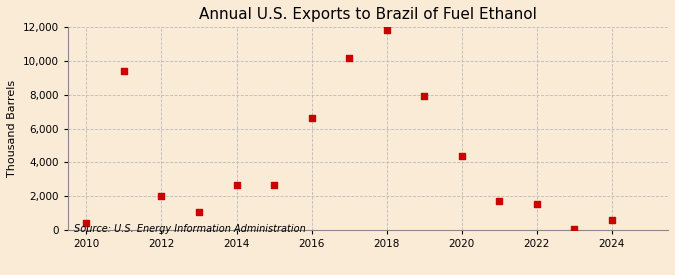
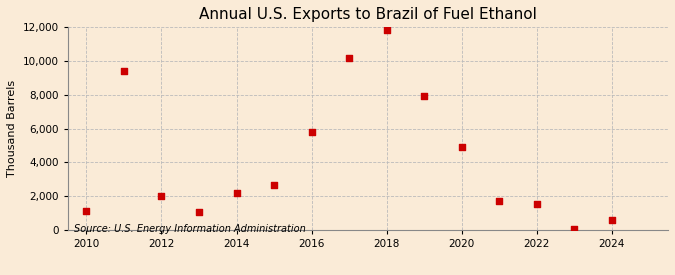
2010: 400 -> 1,100
2014: 2,600 -> 2,200
2016: 6,600 -> 5,800
2020: 4,400 -> 4,900
